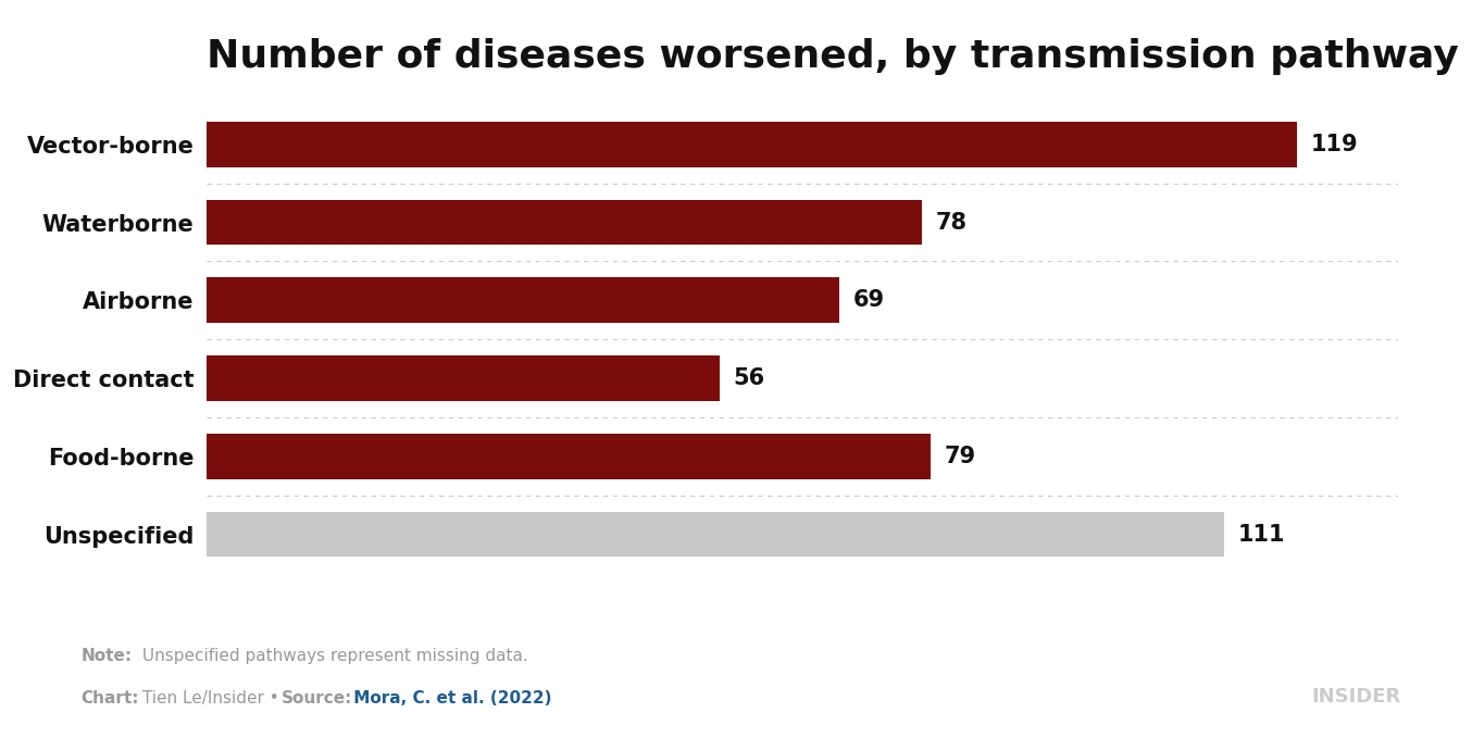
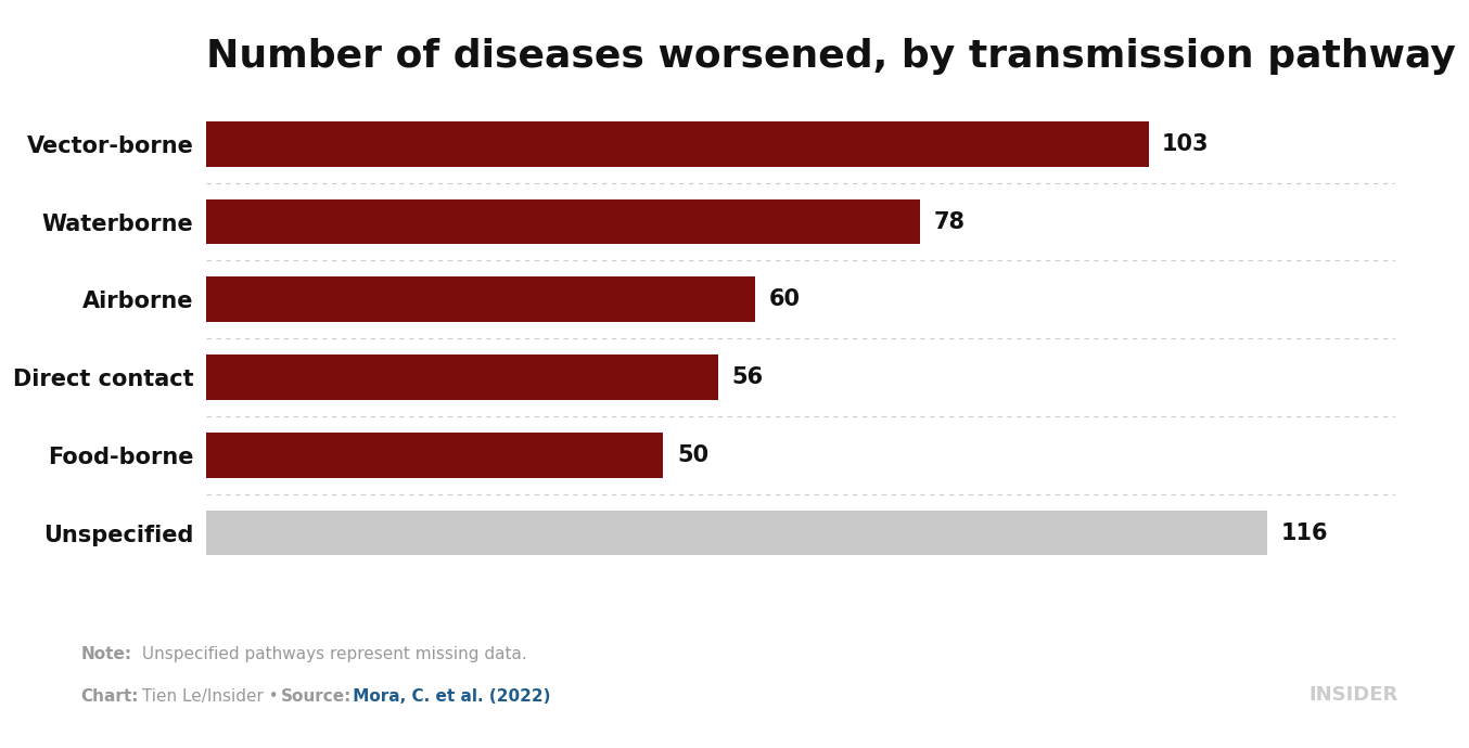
Vector-borne: 119 -> 103
Airborne: 69 -> 60
Food-borne: 79 -> 50
Unspecified: 111 -> 116
